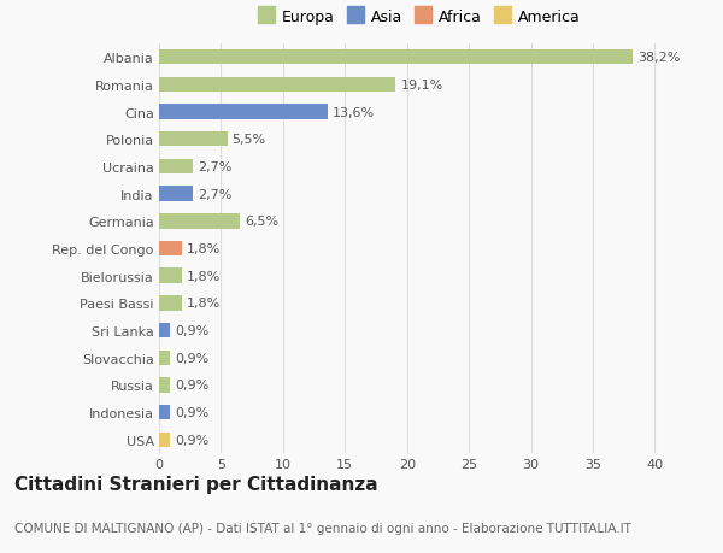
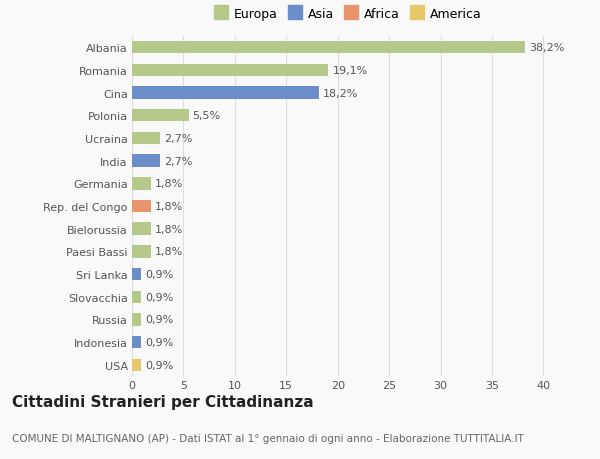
Cina: 13,6% -> 18,2%
Germania: 6,5% -> 1,8%
